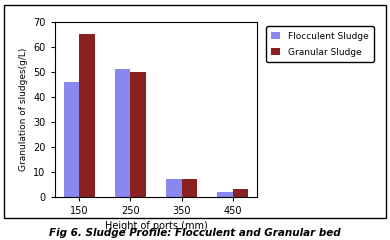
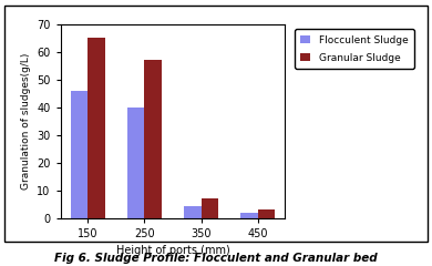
Flocculent Sludge/250: 51.0 -> 40.0
Granular Sludge/250: 50 -> 57
Flocculent Sludge/350: 7.0 -> 4.5
